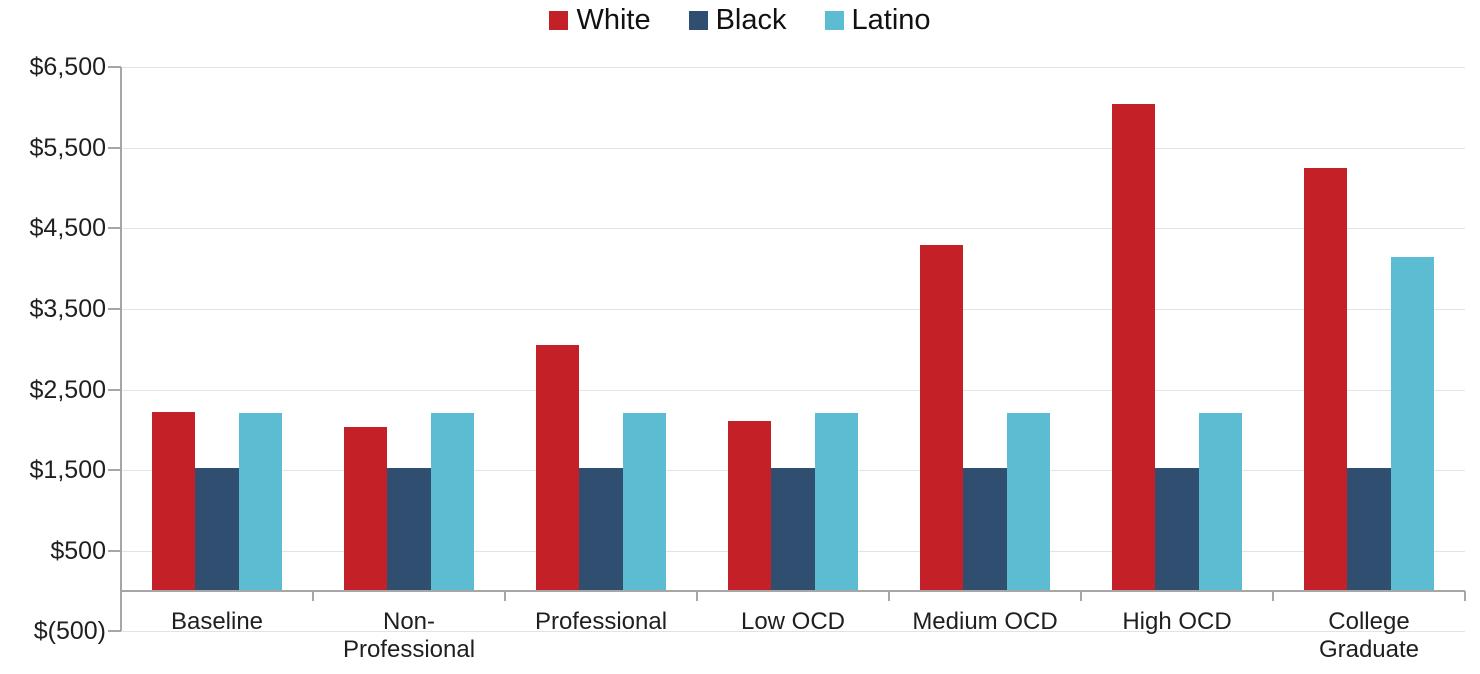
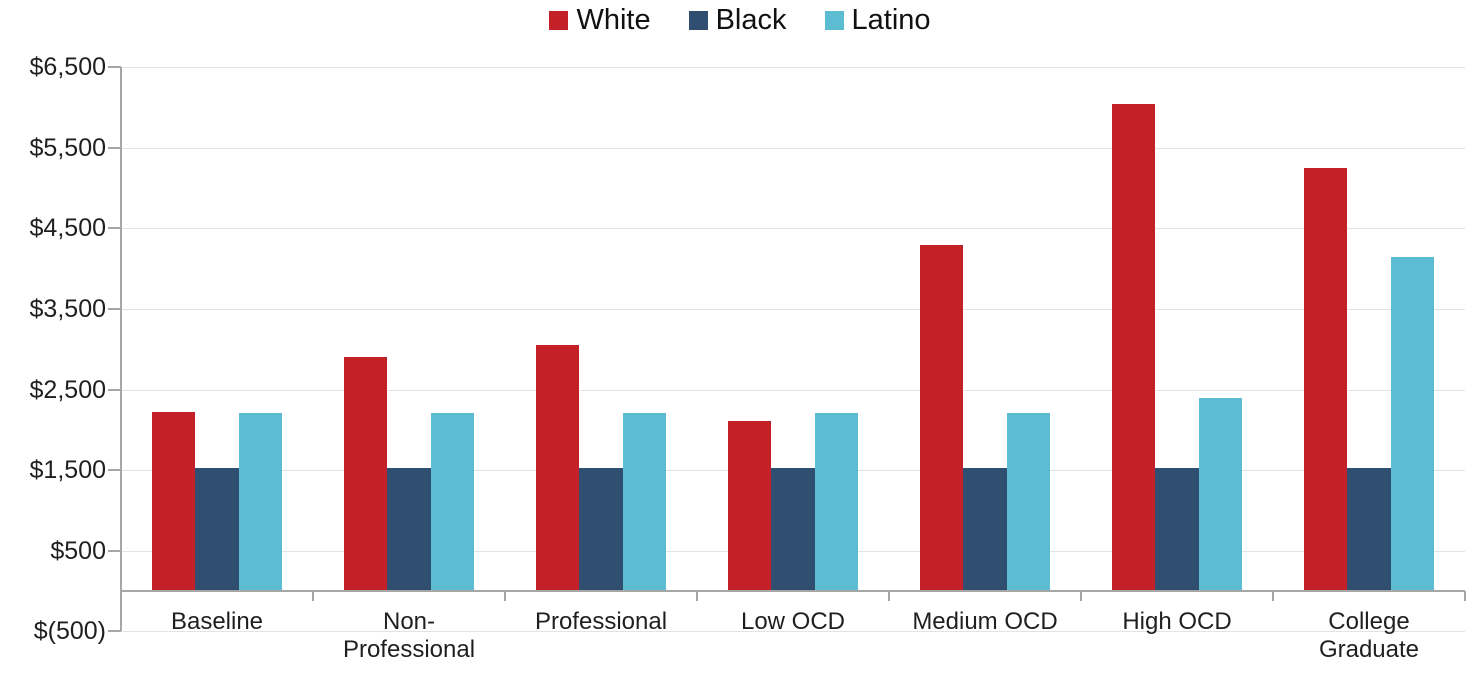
White/Non-Professional: $2000 -> $2900
Latino/High OCD: $2200 -> $2400
